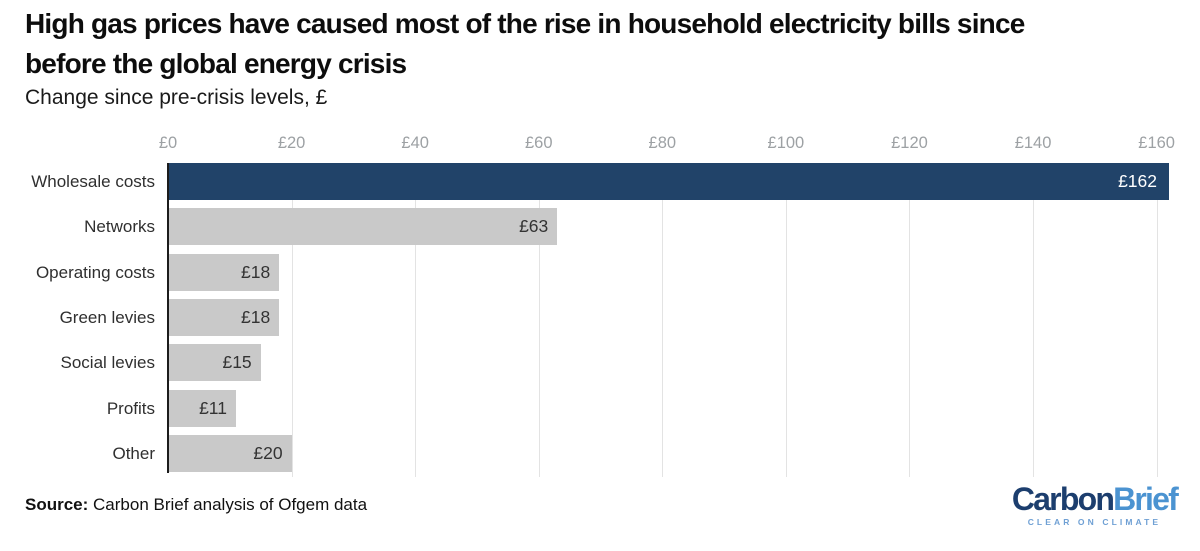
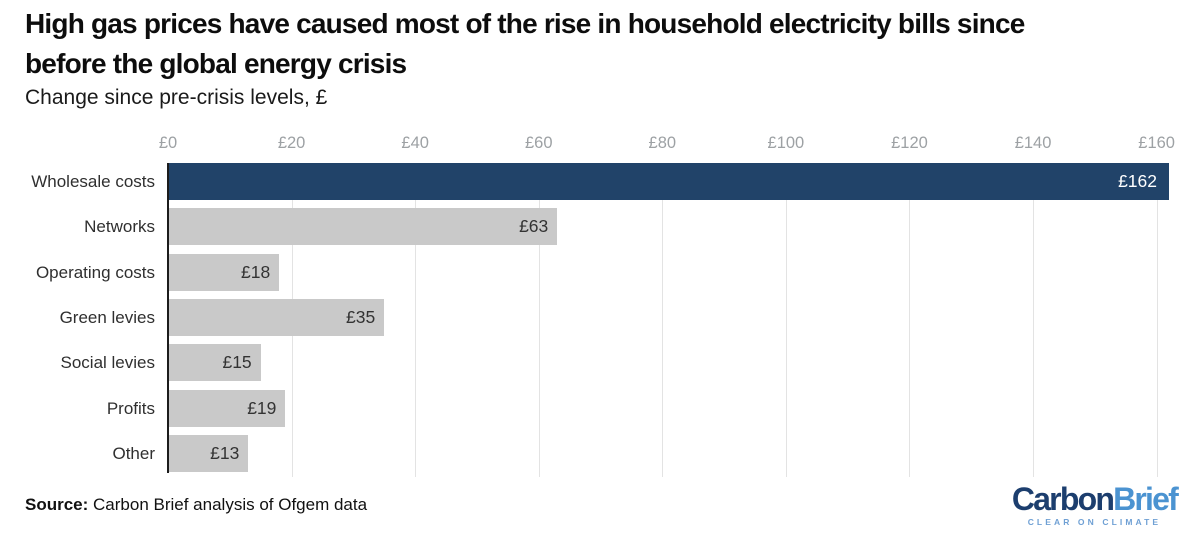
Green levies: £18 -> £35
Profits: £11 -> £19
Other: £20 -> £13
